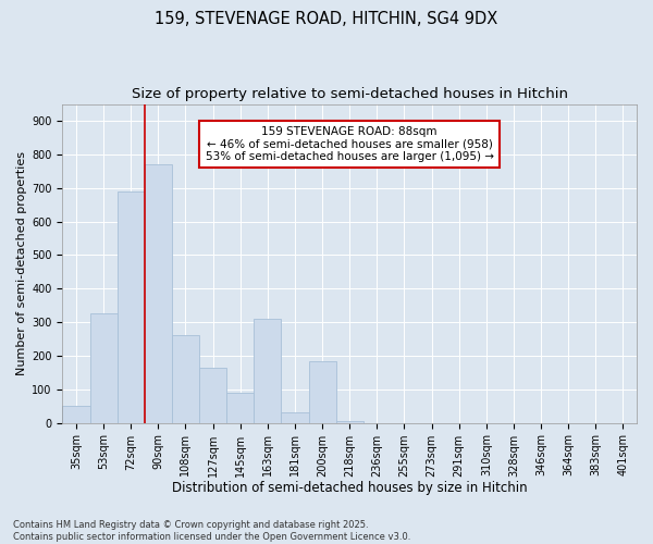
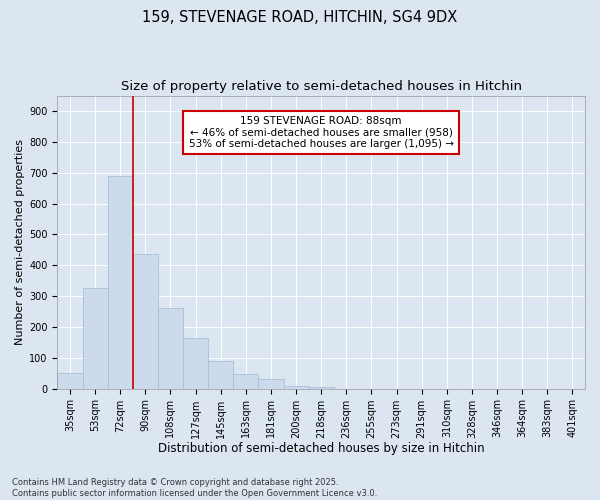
90sqm: 770 -> 435
163sqm: 310 -> 47
200sqm: 185 -> 10
